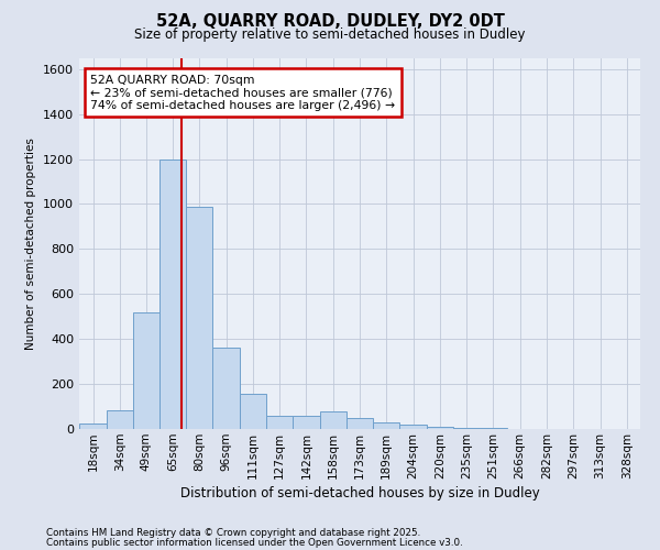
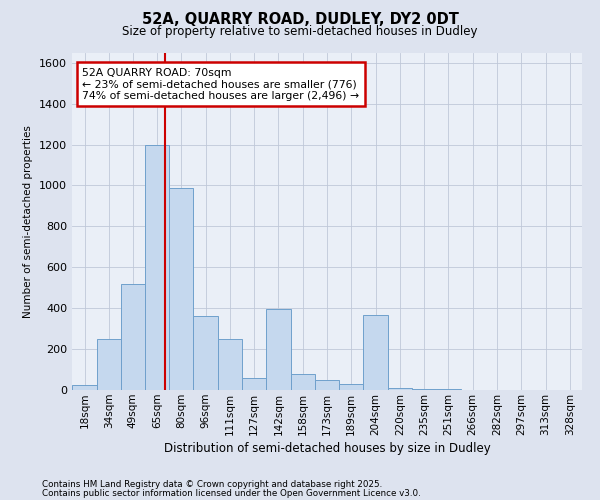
34sqm: 85 -> 250
111sqm: 155 -> 250
142sqm: 60 -> 395
204sqm: 20 -> 365
